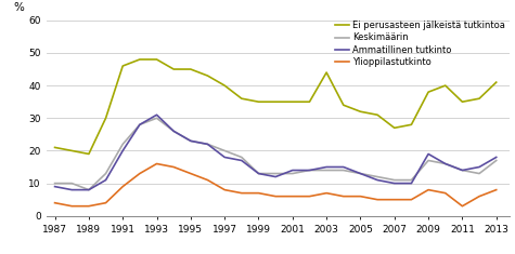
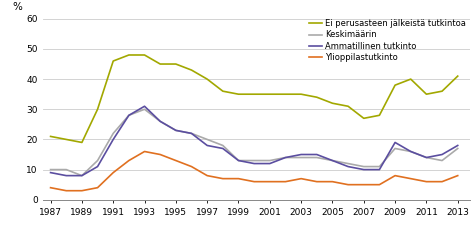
Ammatillinen tutkinto/2001: 14 -> 12
Ei perusasteen jälkeistä tutkintoa/2003: 44 -> 35
Ylioppilastutkinto/2011: 3 -> 6
